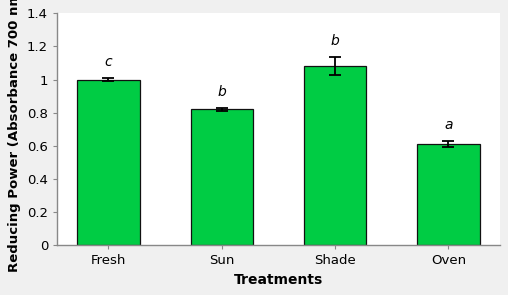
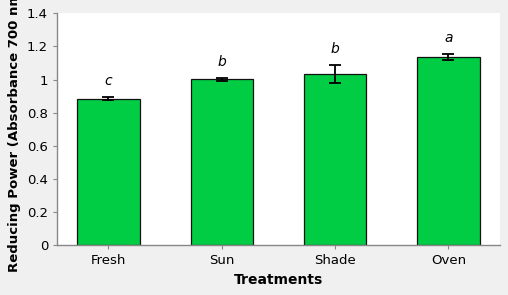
Fresh: 1.00 -> 0.89
Sun: 0.82 -> 1.00
Shade: 1.08 -> 1.03
Oven: 0.61 -> 1.14
